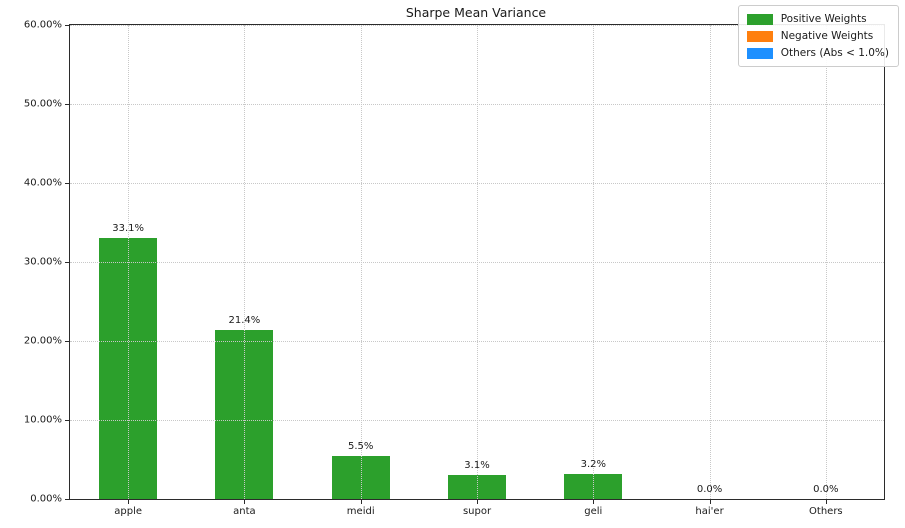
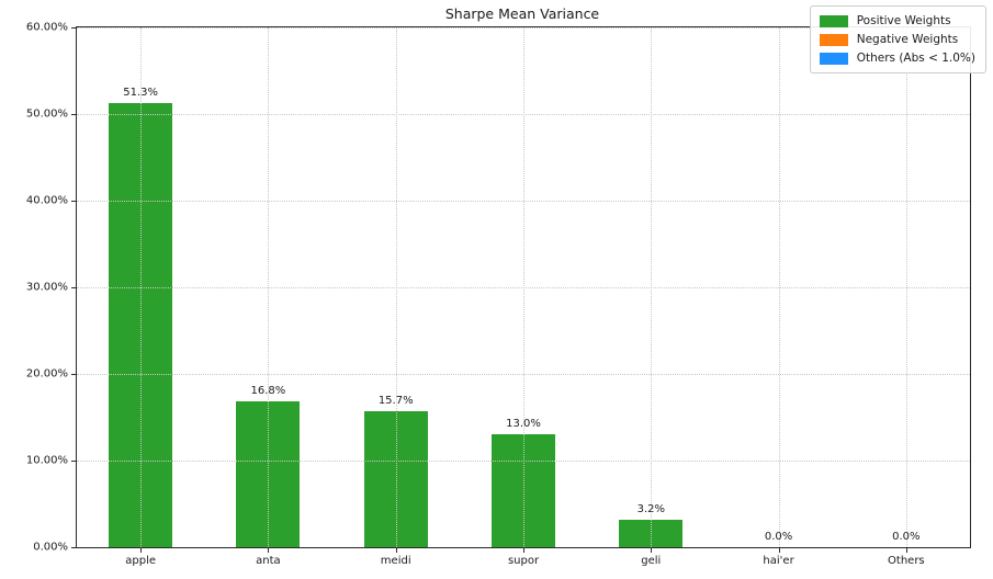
apple: 33.1% -> 51.3%
anta: 21.4% -> 16.8%
meidi: 5.5% -> 15.7%
supor: 3.1% -> 13.0%
